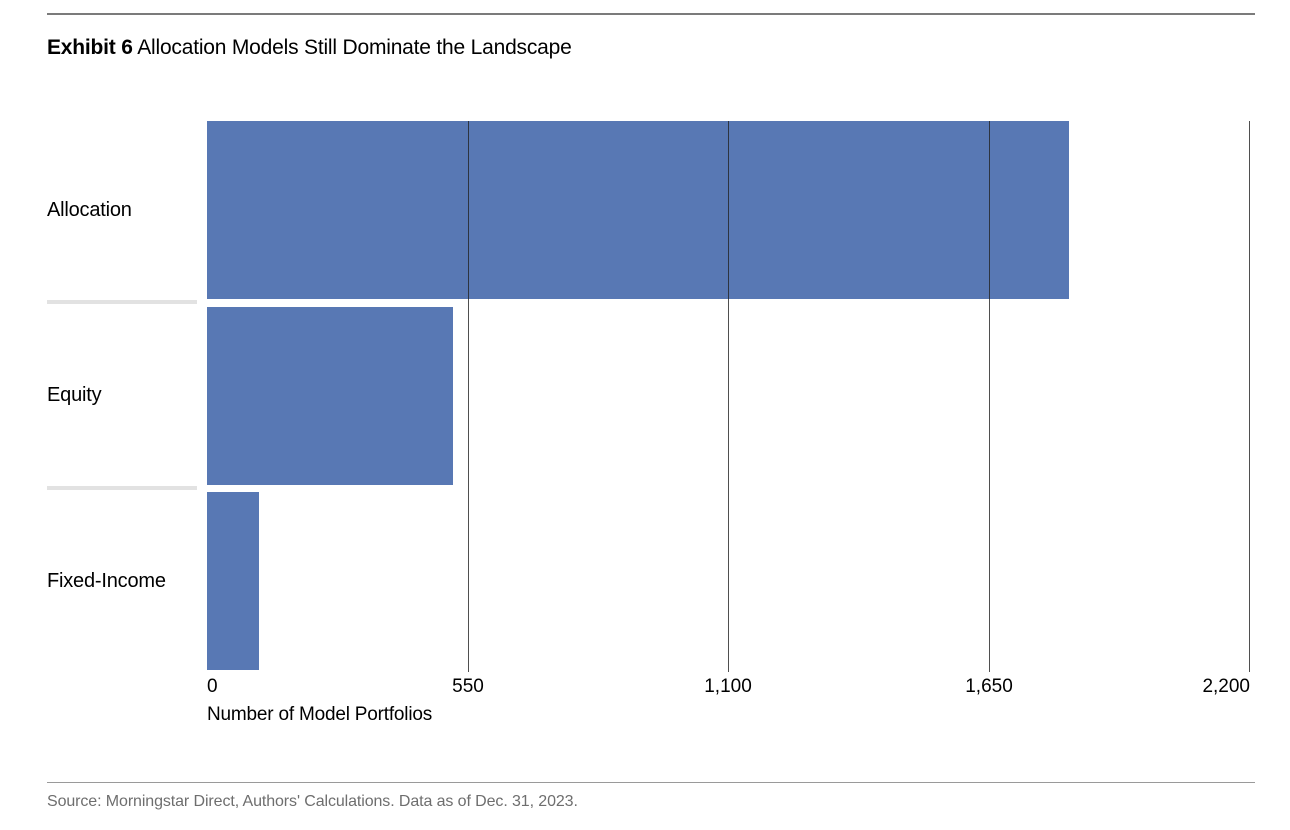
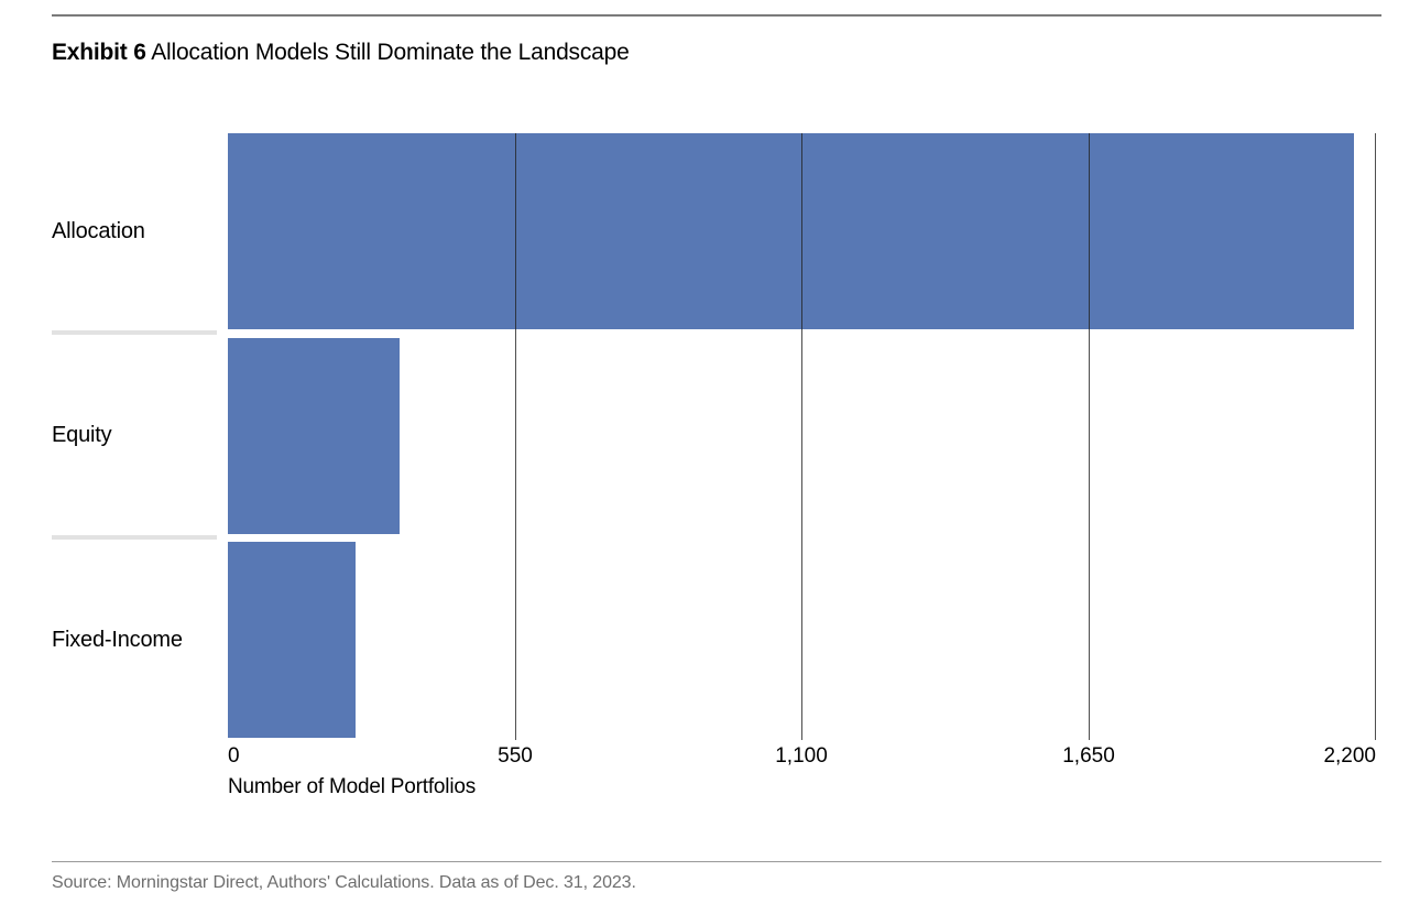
Allocation: 1820 -> 2160
Equity: 520 -> 330
Fixed-Income: 110 -> 240
